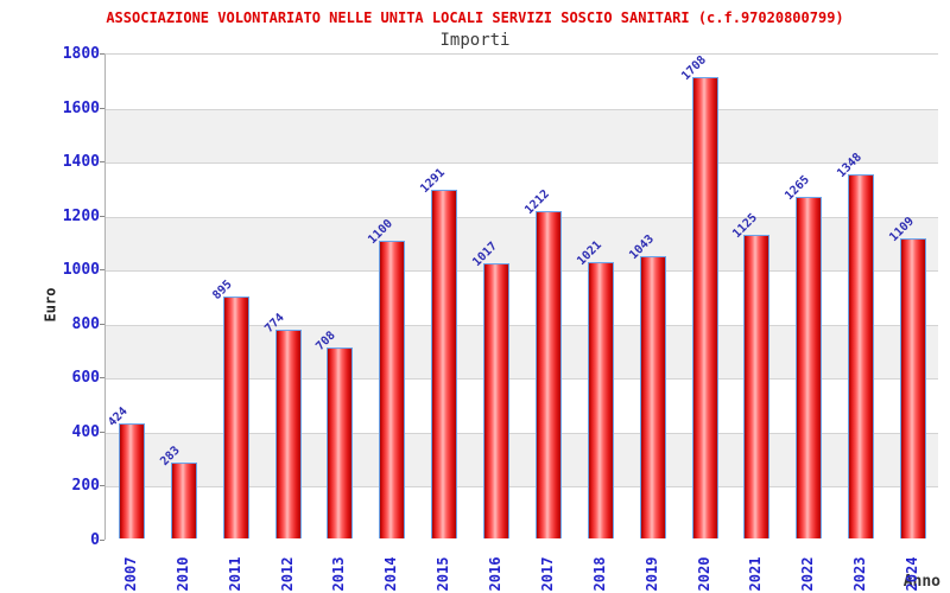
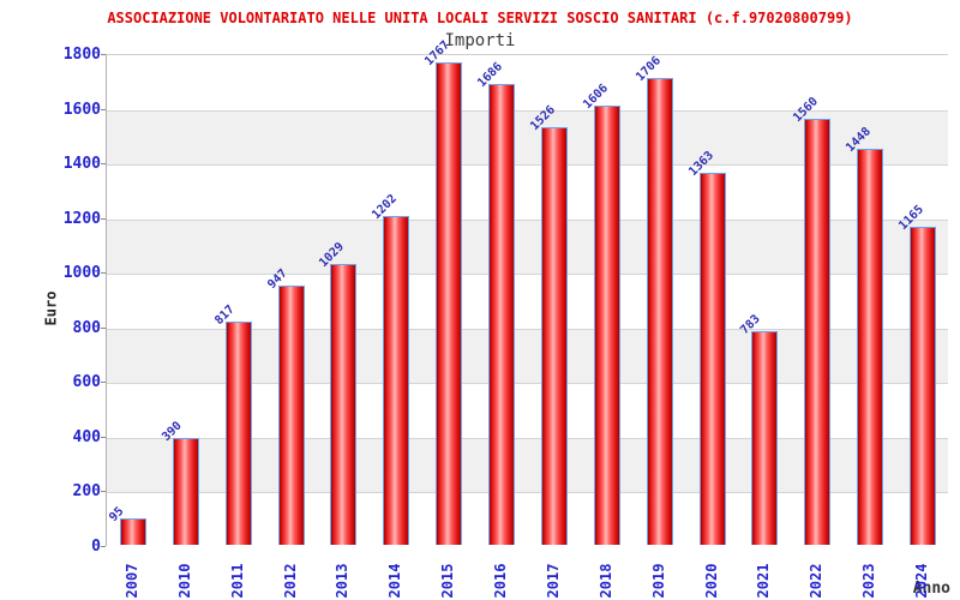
2007: 424 -> 95
2010: 283 -> 390
2011: 895 -> 817
2012: 774 -> 947
2013: 708 -> 1029
2014: 1100 -> 1202
2015: 1291 -> 1767
2016: 1017 -> 1686
2017: 1212 -> 1526
2018: 1021 -> 1606
2019: 1043 -> 1706
2020: 1708 -> 1363
2021: 1125 -> 783
2022: 1265 -> 1560
2023: 1348 -> 1448
2024: 1109 -> 1165
